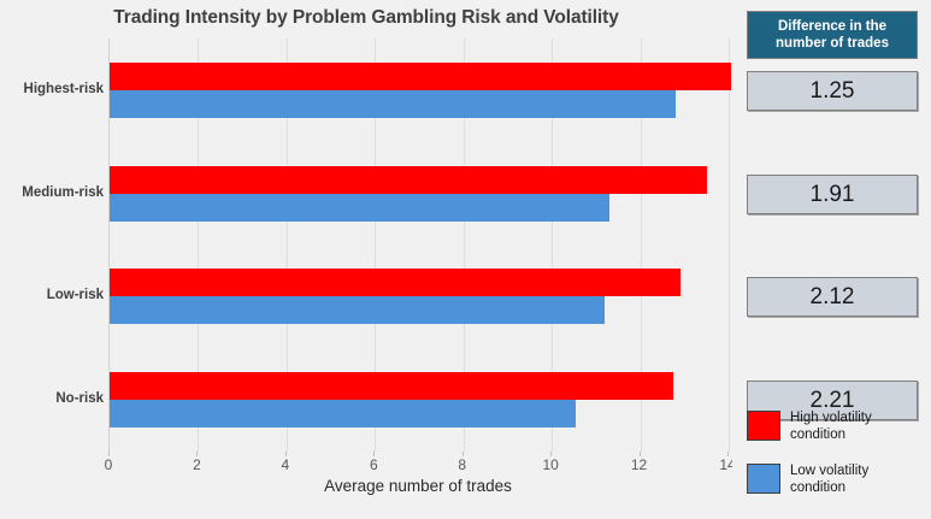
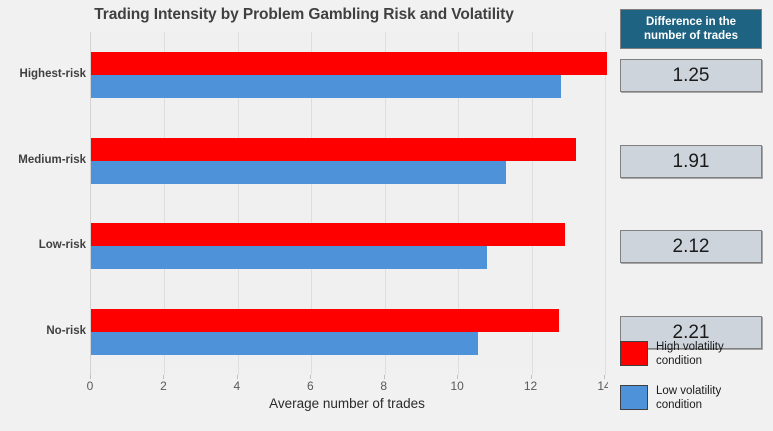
Low volatility condition/Low-risk: 11.2 -> 10.8
High volatility condition/Medium-risk: 13.5 -> 13.2
